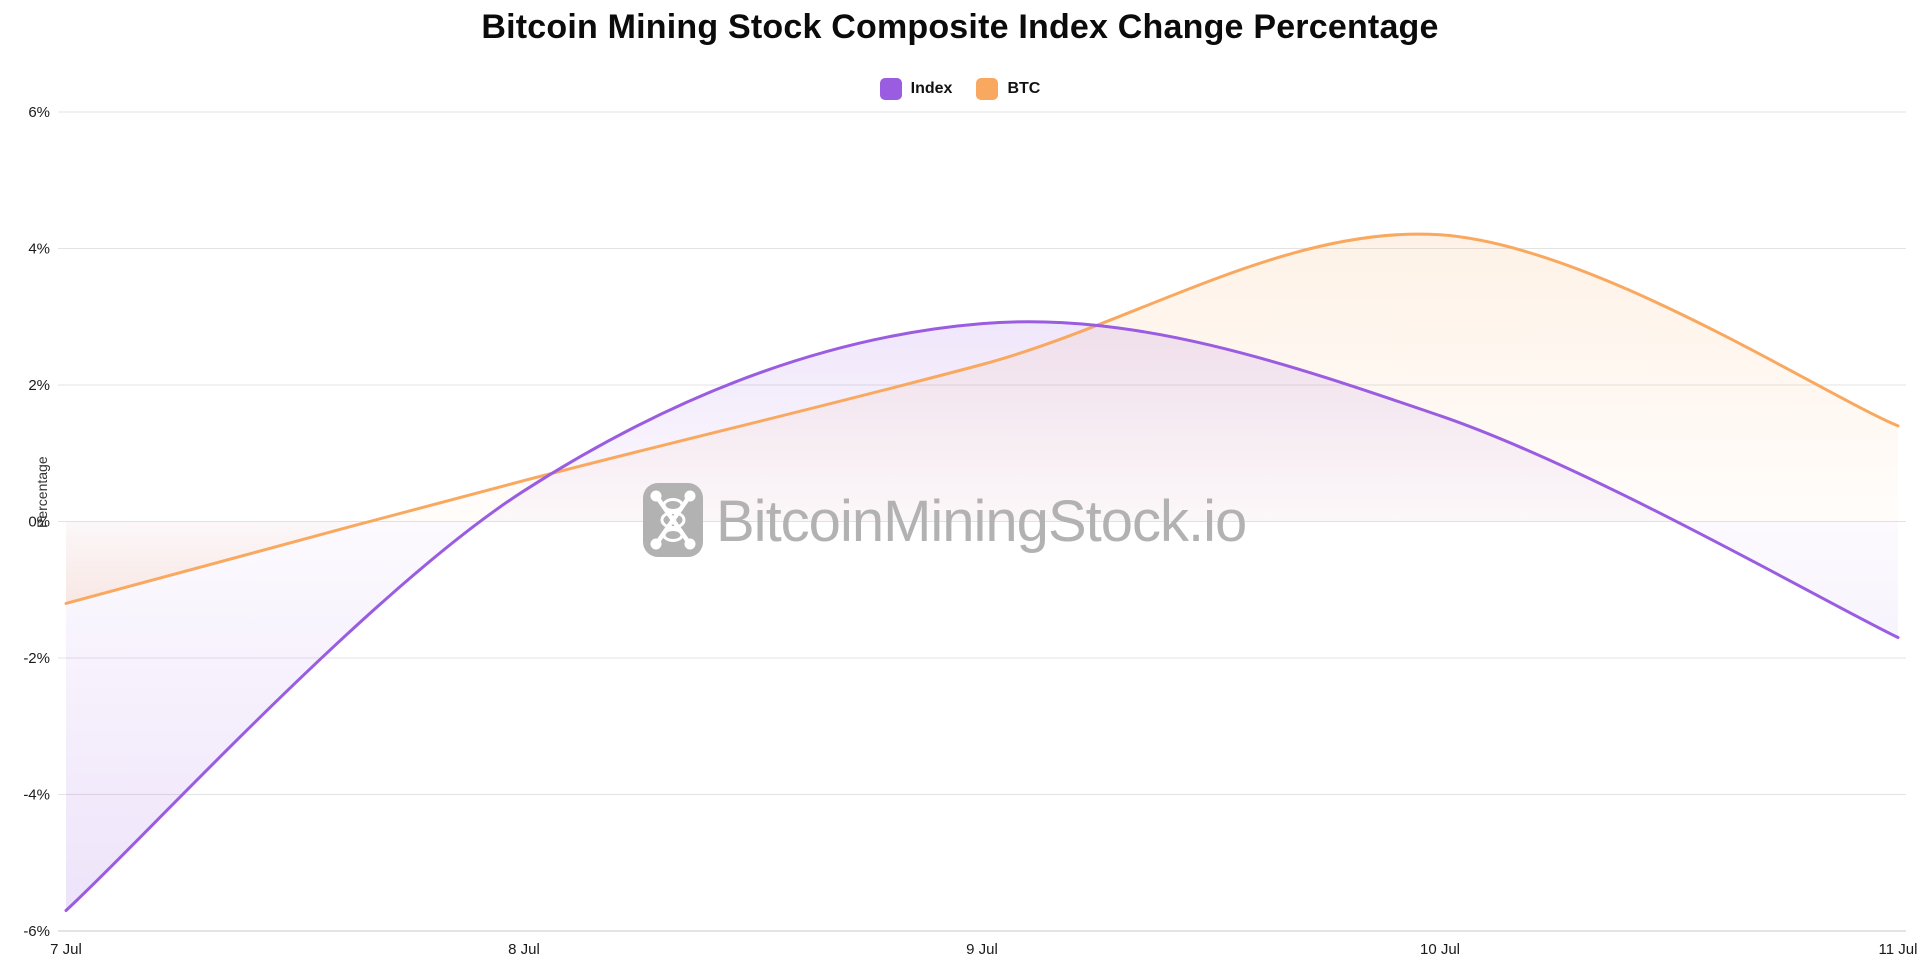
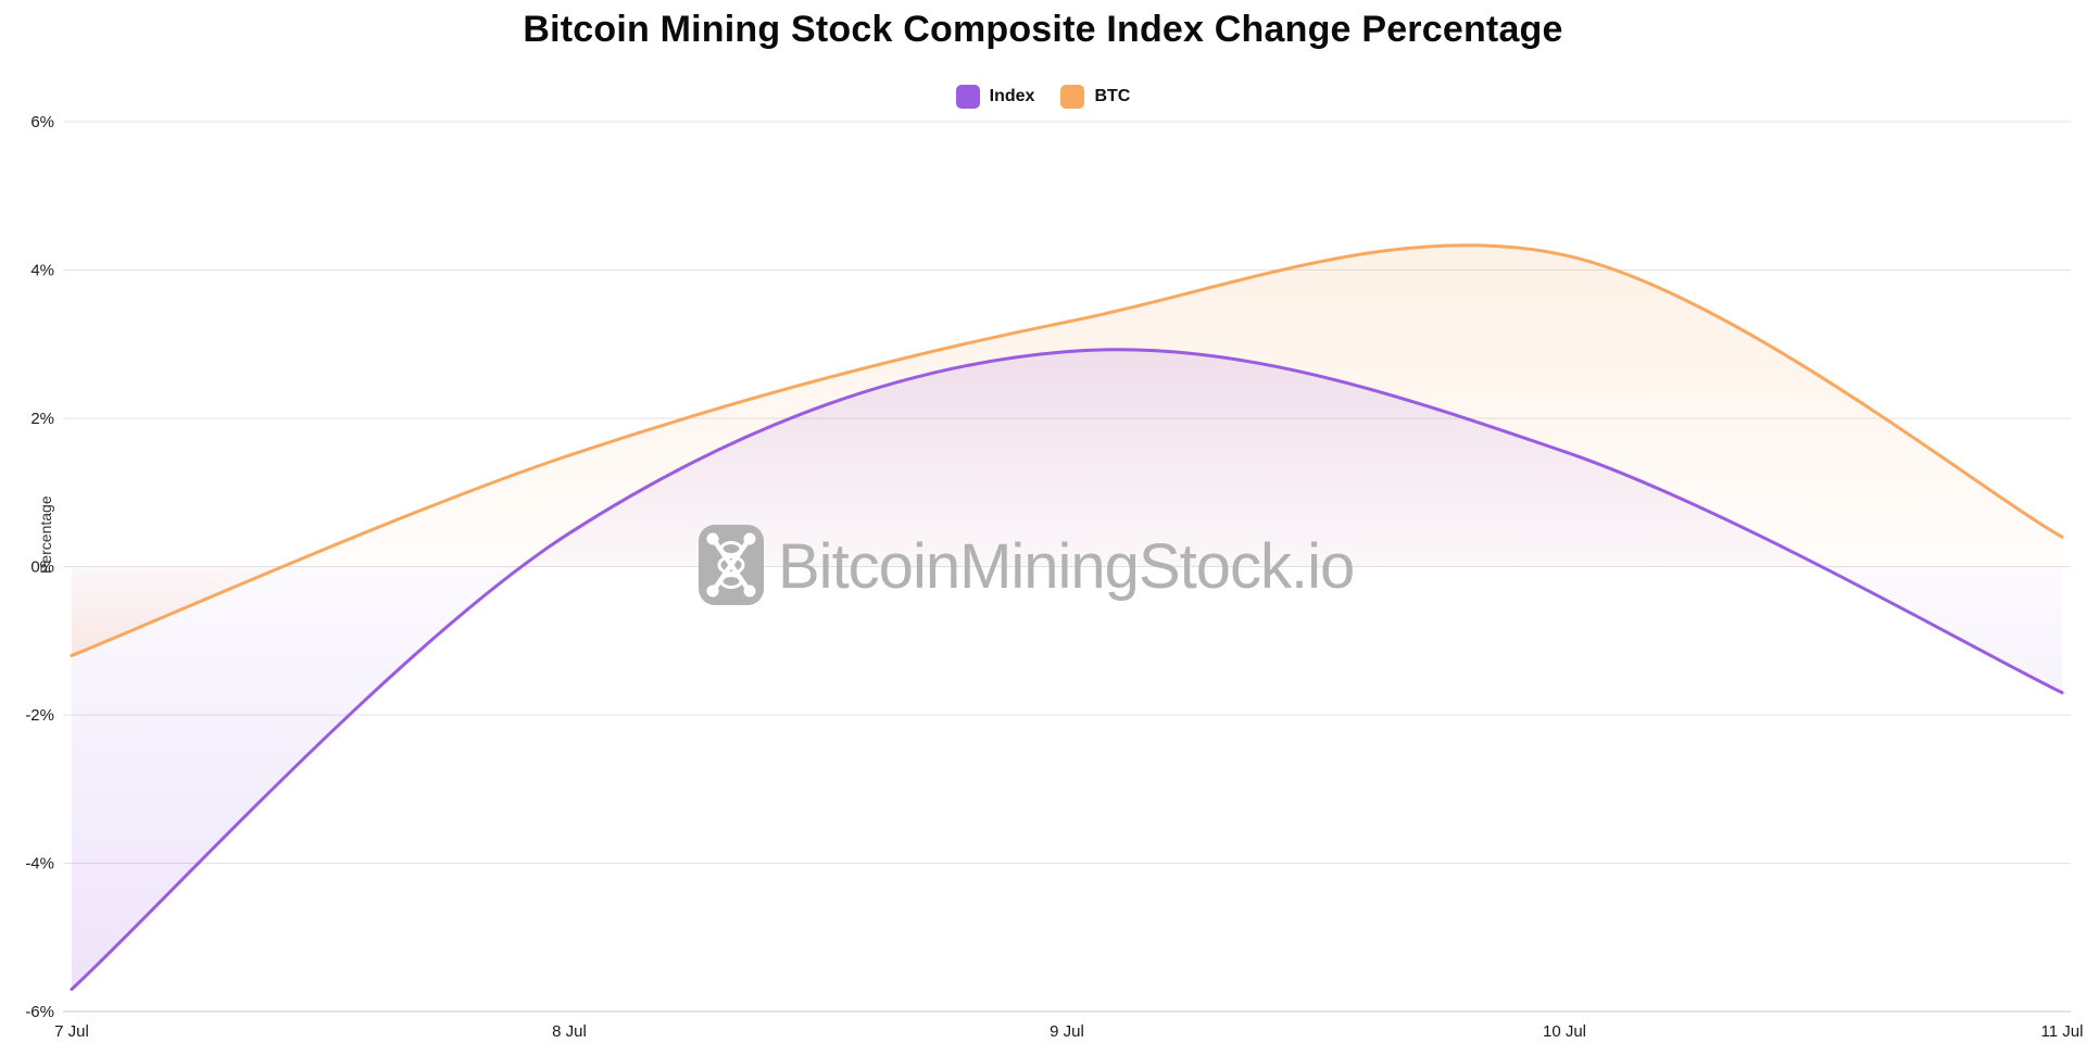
BTC/8 Jul: 0.6% -> 1.5%
BTC/9 Jul: 2.3% -> 3.3%
BTC/11 Jul: 1.4% -> 0.4%
